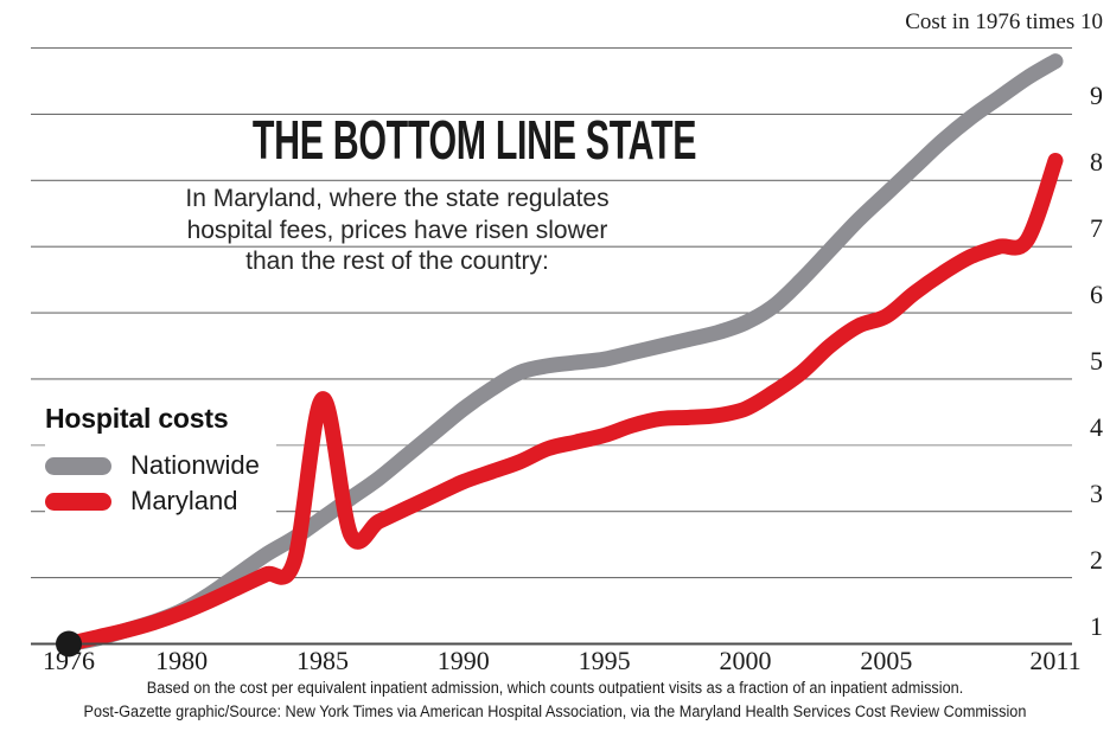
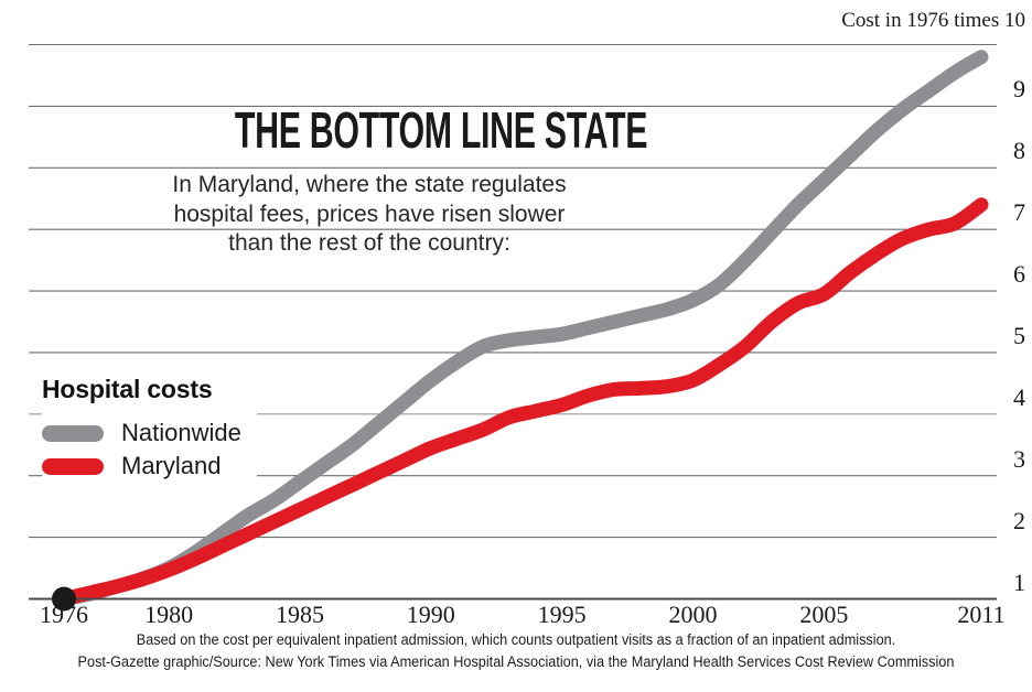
Maryland/1985: 4.7 -> 2.5
Maryland/2011: 8.3 -> 7.4
